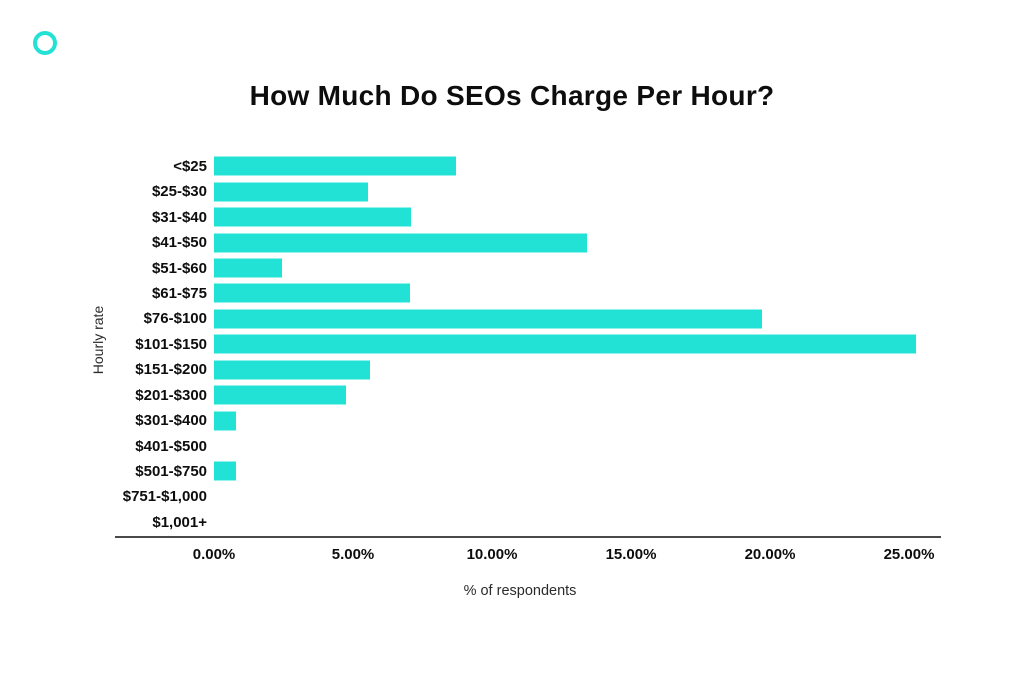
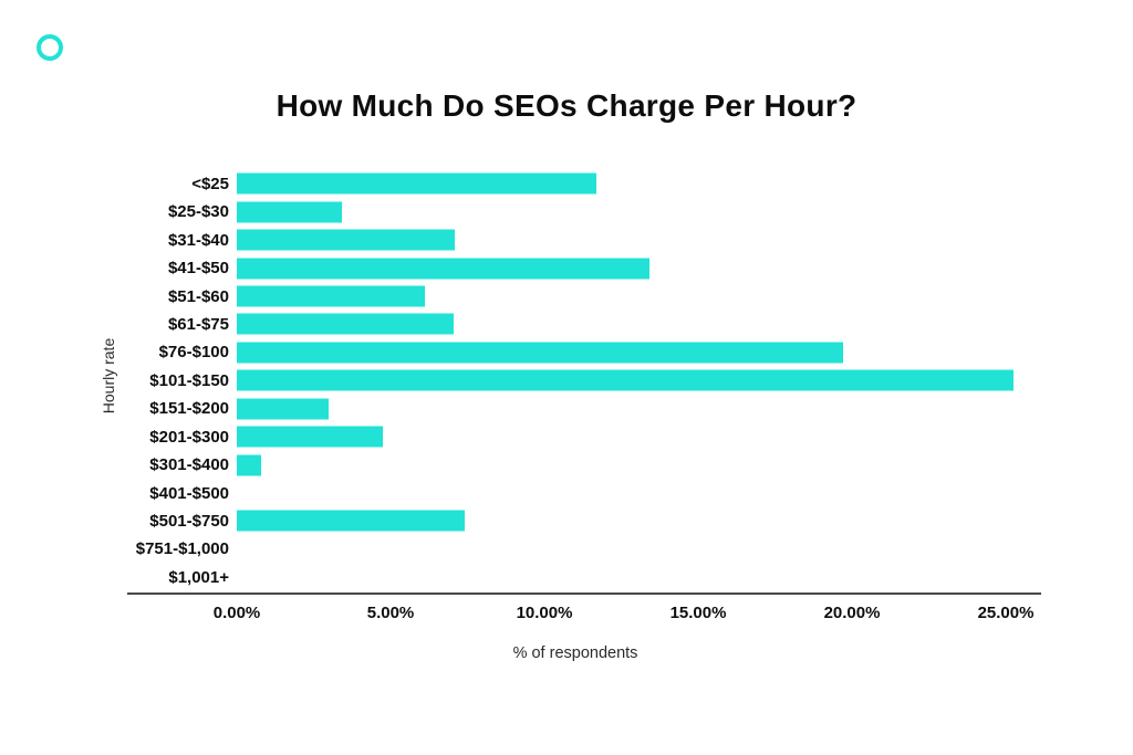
<$25: 8.7% -> 11.7%
$25-$30: 5.5% -> 3.4%
$51-$60: 2.5% -> 6.1%
$151-$200: 5.6% -> 3.0%
$501-$750: 0.8% -> 7.4%
